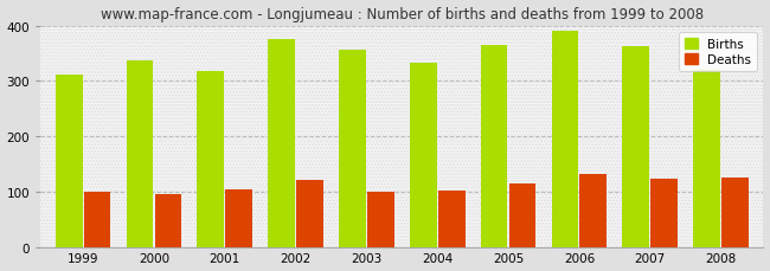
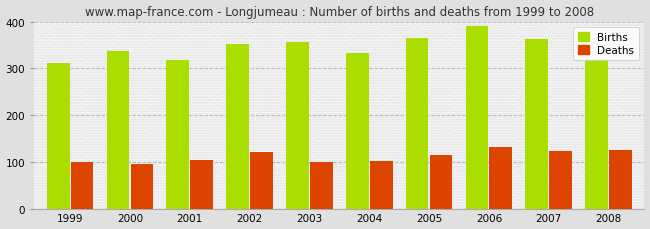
Births/2002: 375 -> 352
